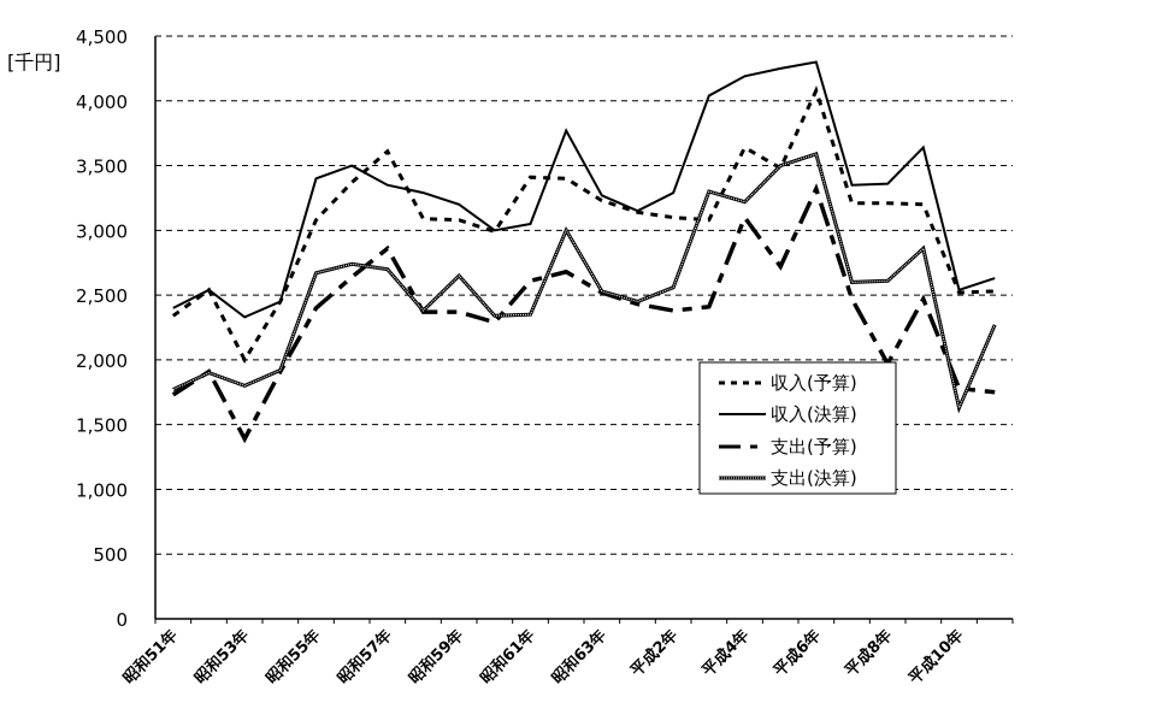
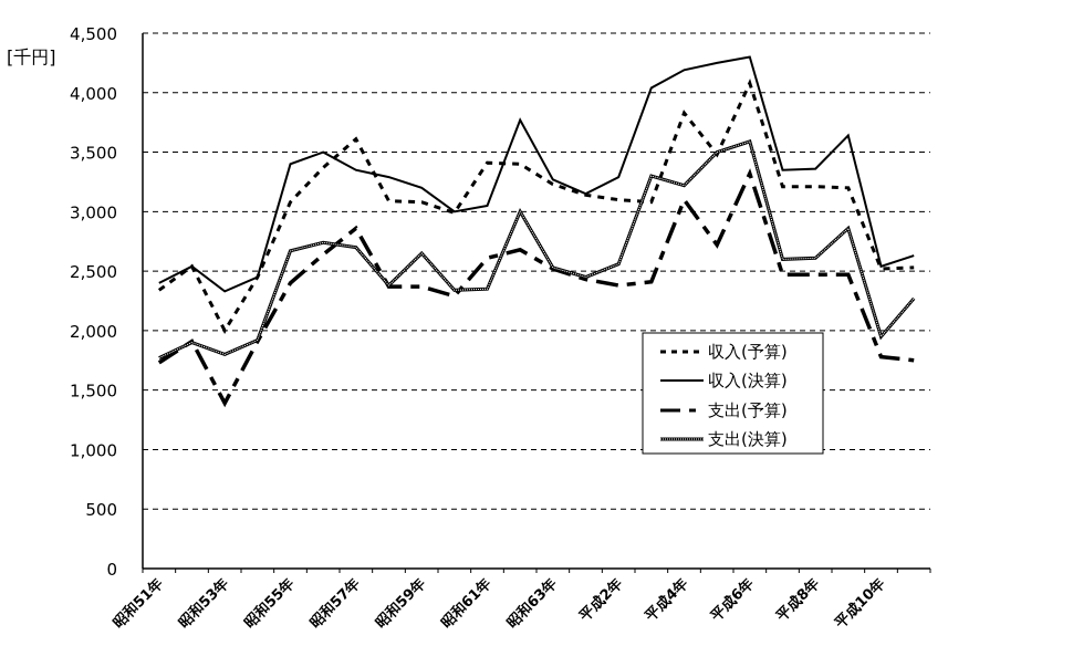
収入(予算)/平成4年: 3640 -> 3830
支出(予算)/平成8年: 1970 -> 2470
支出(決算)/平成10年: 1630 -> 1950
